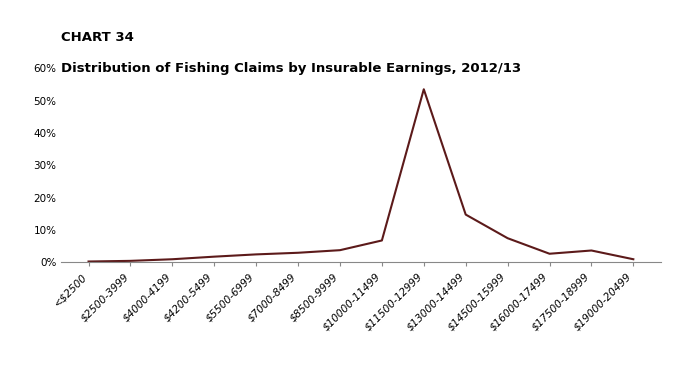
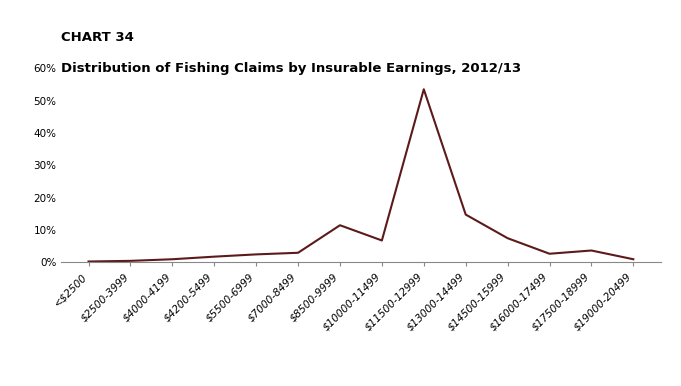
$8500-9999: 3.8% -> 11.5%
